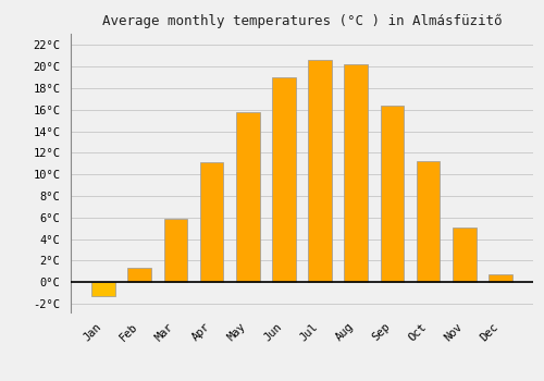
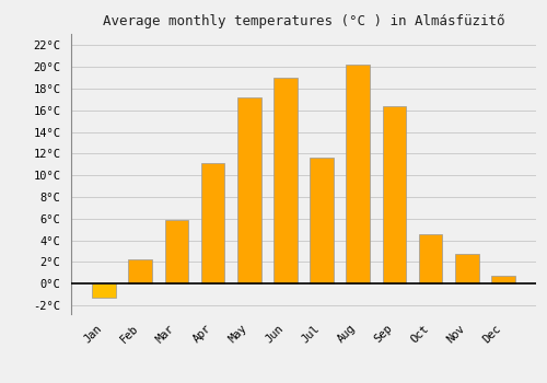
Feb: 1.3°C -> 2.2°C
May: 15.8°C -> 17.2°C
Jul: 20.6°C -> 11.6°C
Oct: 11.2°C -> 4.6°C
Nov: 5.1°C -> 2.8°C
